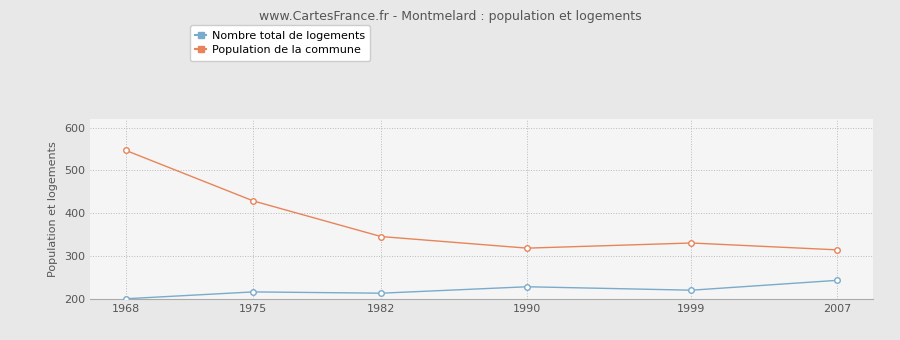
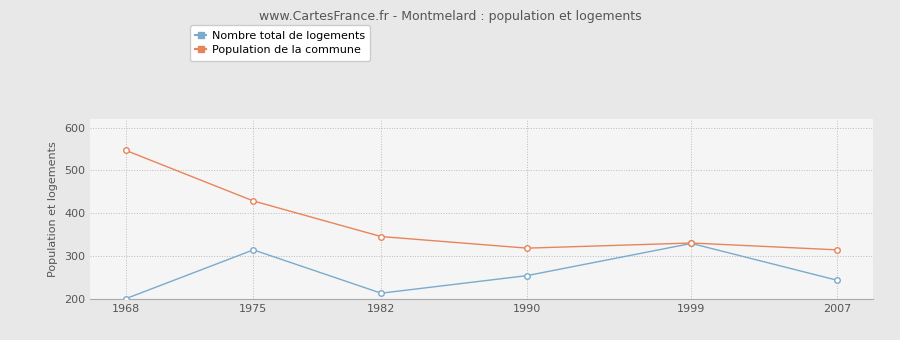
Nombre total de logements/1975: 217 -> 315
Nombre total de logements/1990: 229 -> 255
Nombre total de logements/1999: 221 -> 330
